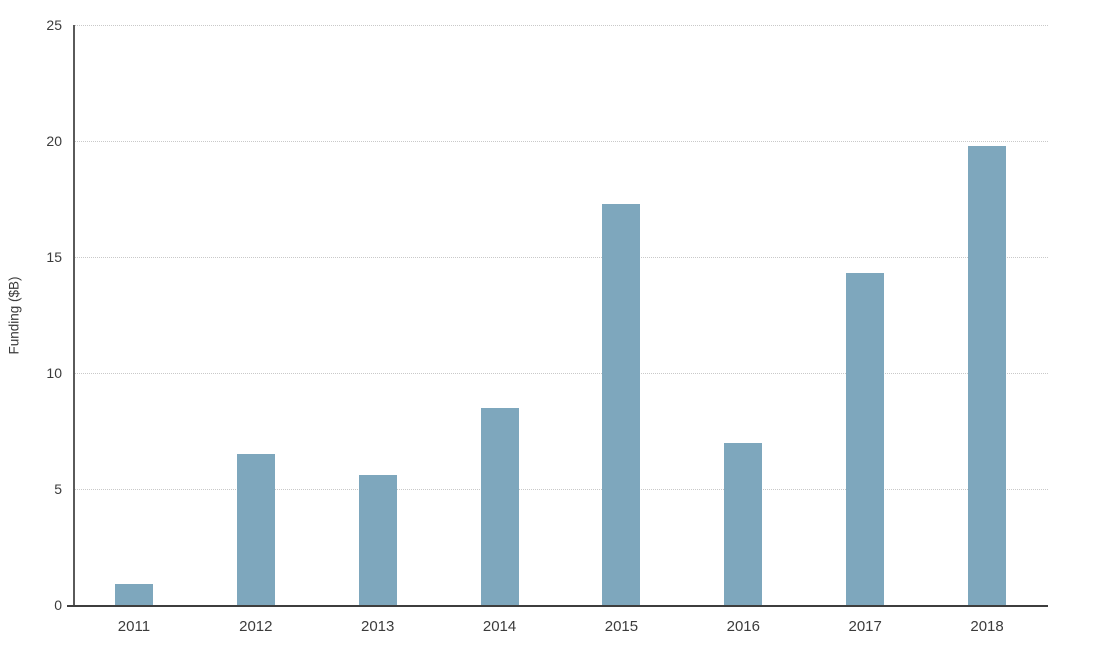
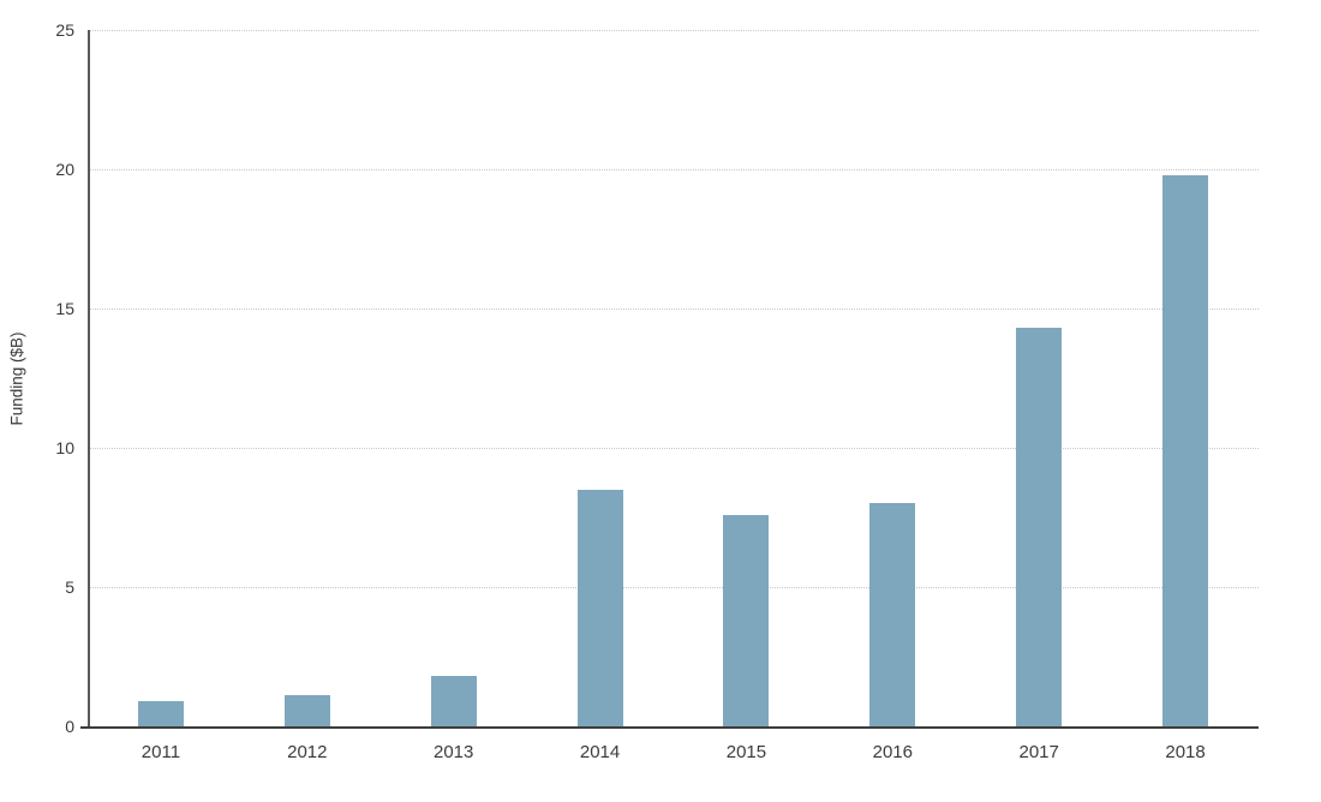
2012: 6.5 -> 1.1
2013: 5.6 -> 1.8
2015: 17.3 -> 7.6
2016: 7.0 -> 8.0
